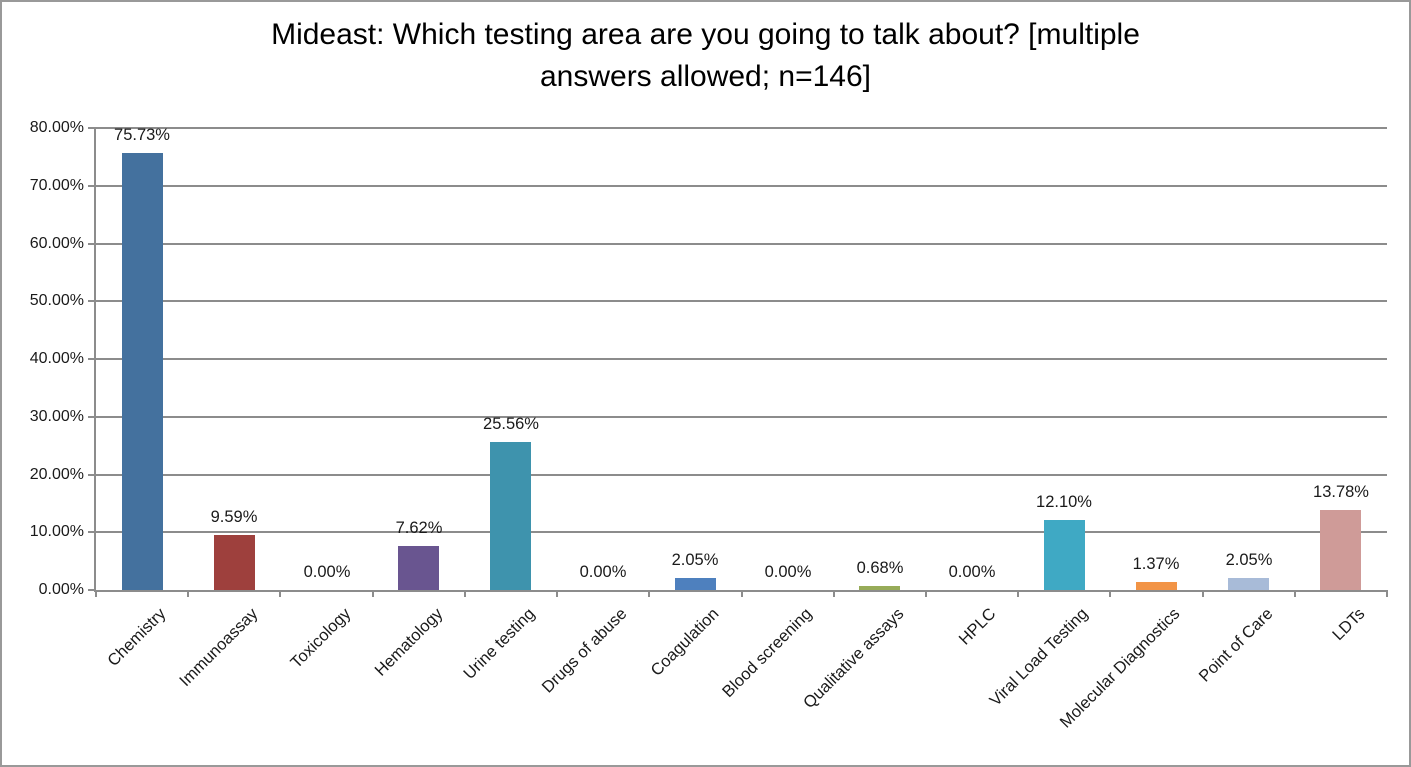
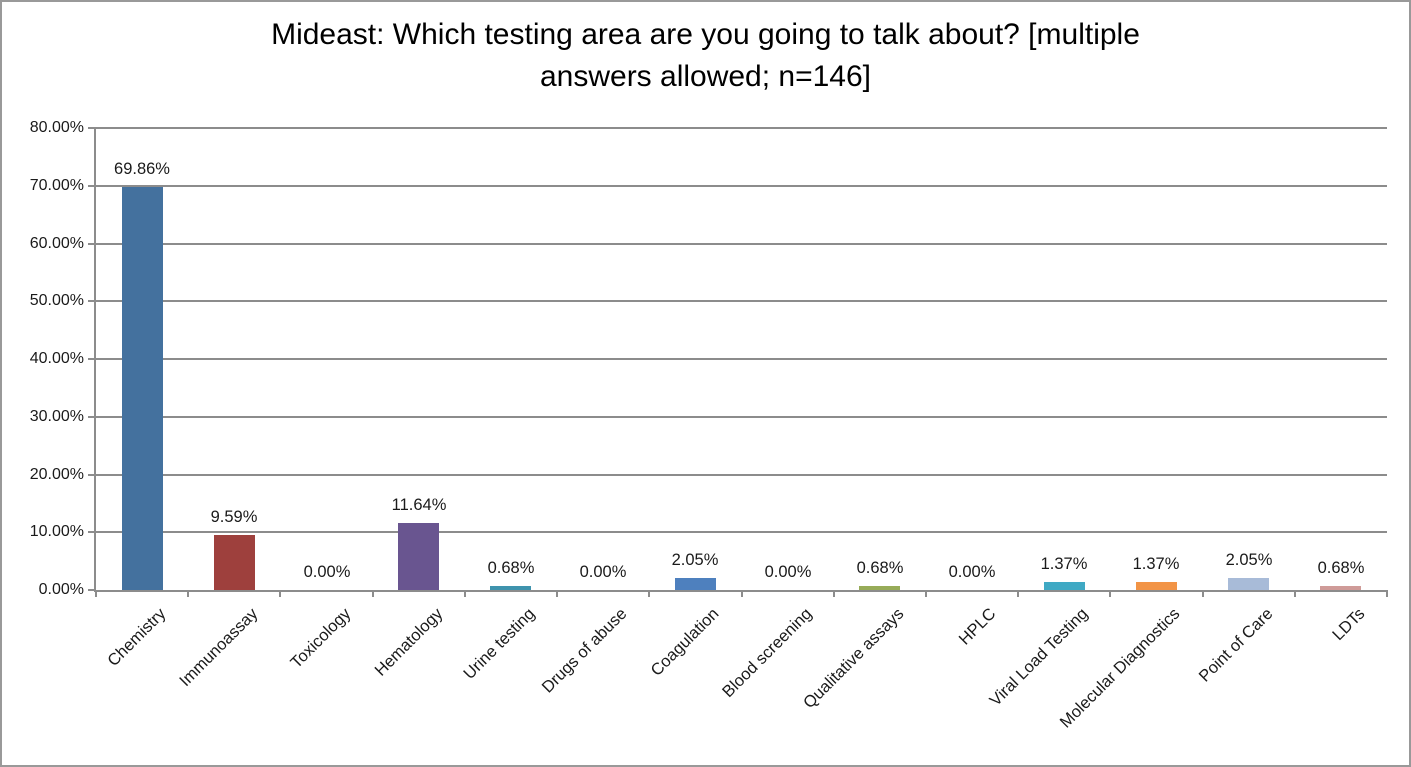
Chemistry: 75.73% -> 69.86%
Hematology: 7.62% -> 11.64%
Urine testing: 25.56% -> 0.68%
Viral Load Testing: 12.10% -> 1.37%
LDTs: 13.78% -> 0.68%
